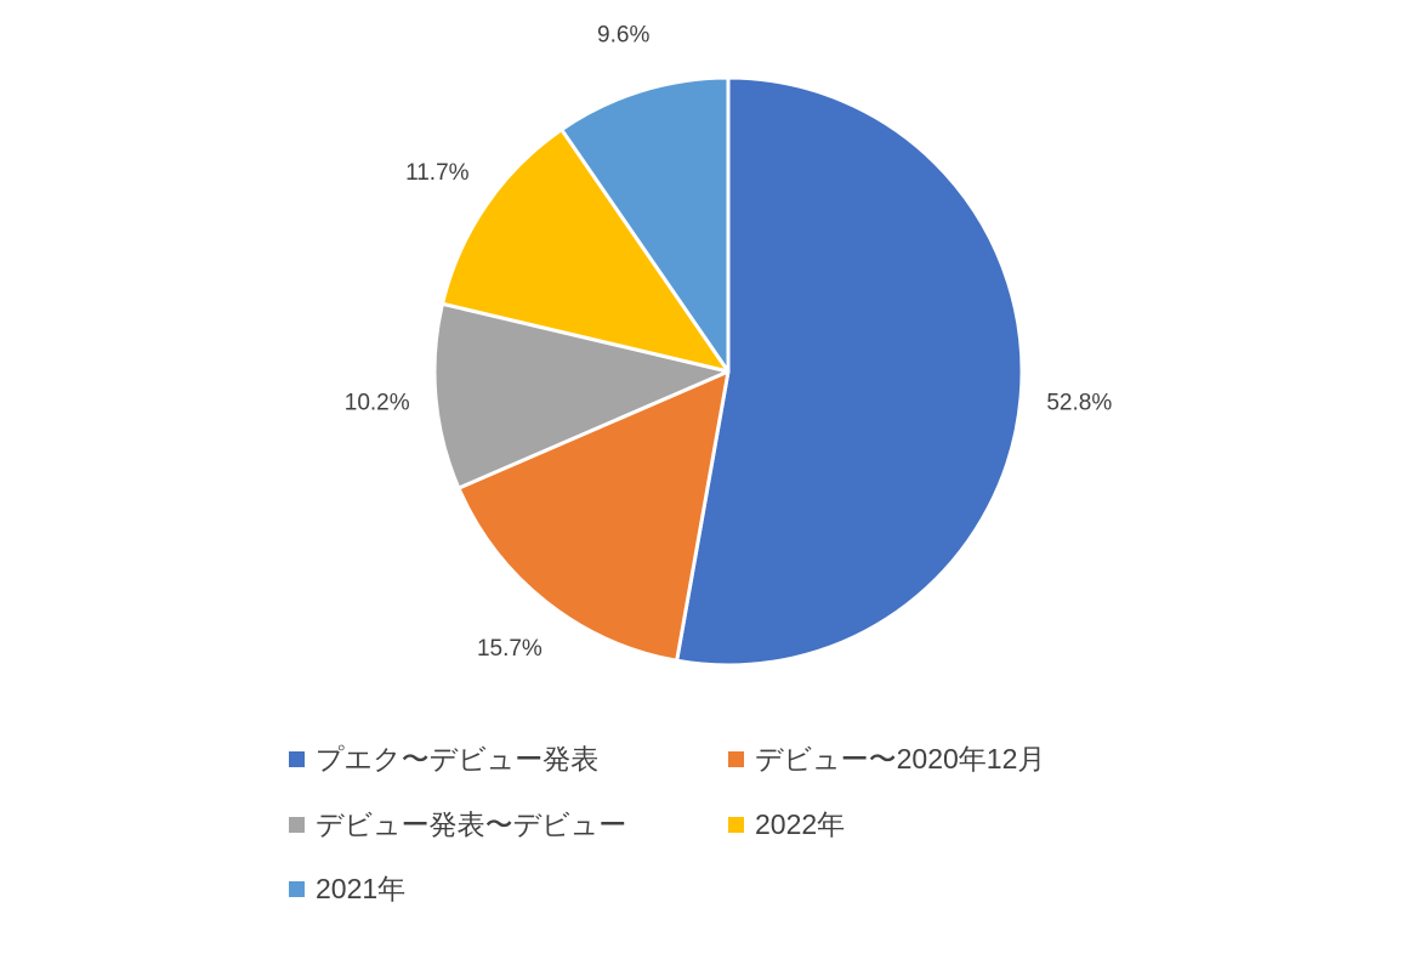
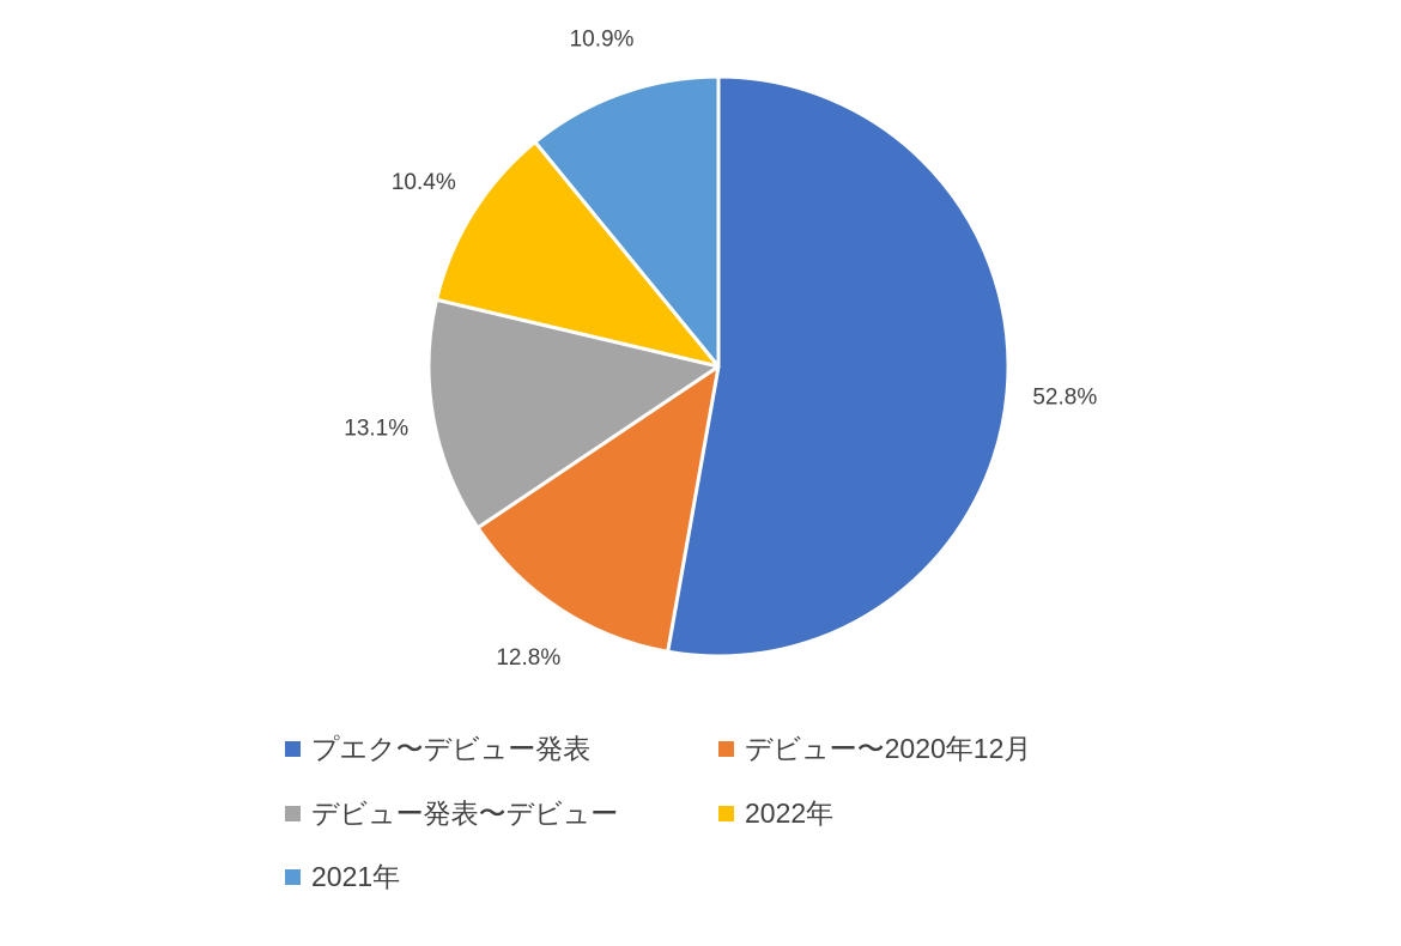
デビュー〜2020年12月: 15.7% -> 12.8%
デビュー発表〜デビュー: 10.2% -> 13.1%
2022年: 11.7% -> 10.4%
2021年: 9.6% -> 10.9%
